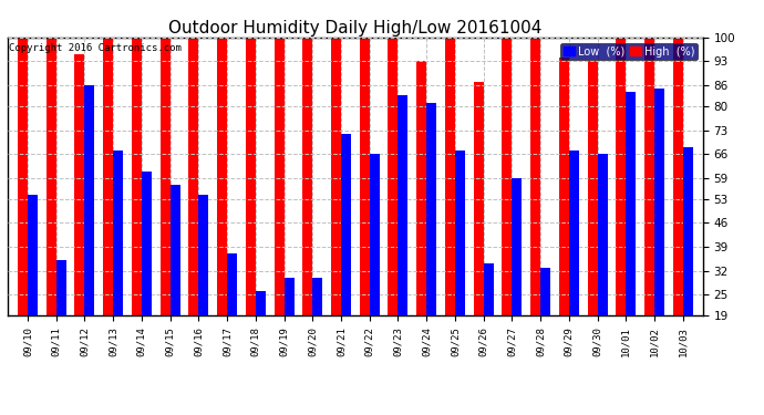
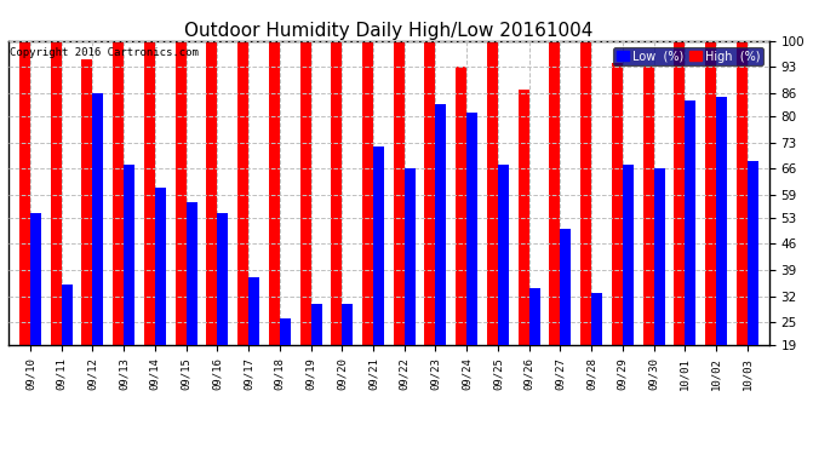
Low (%)/09/27: 59 -> 50
